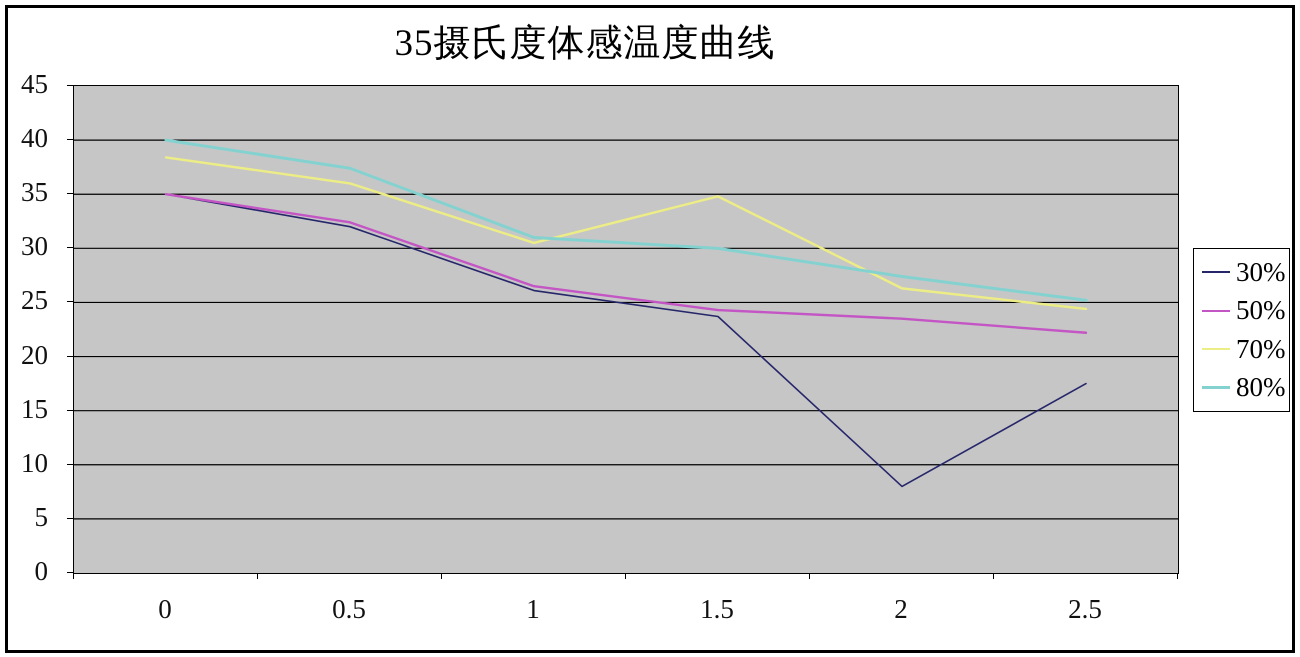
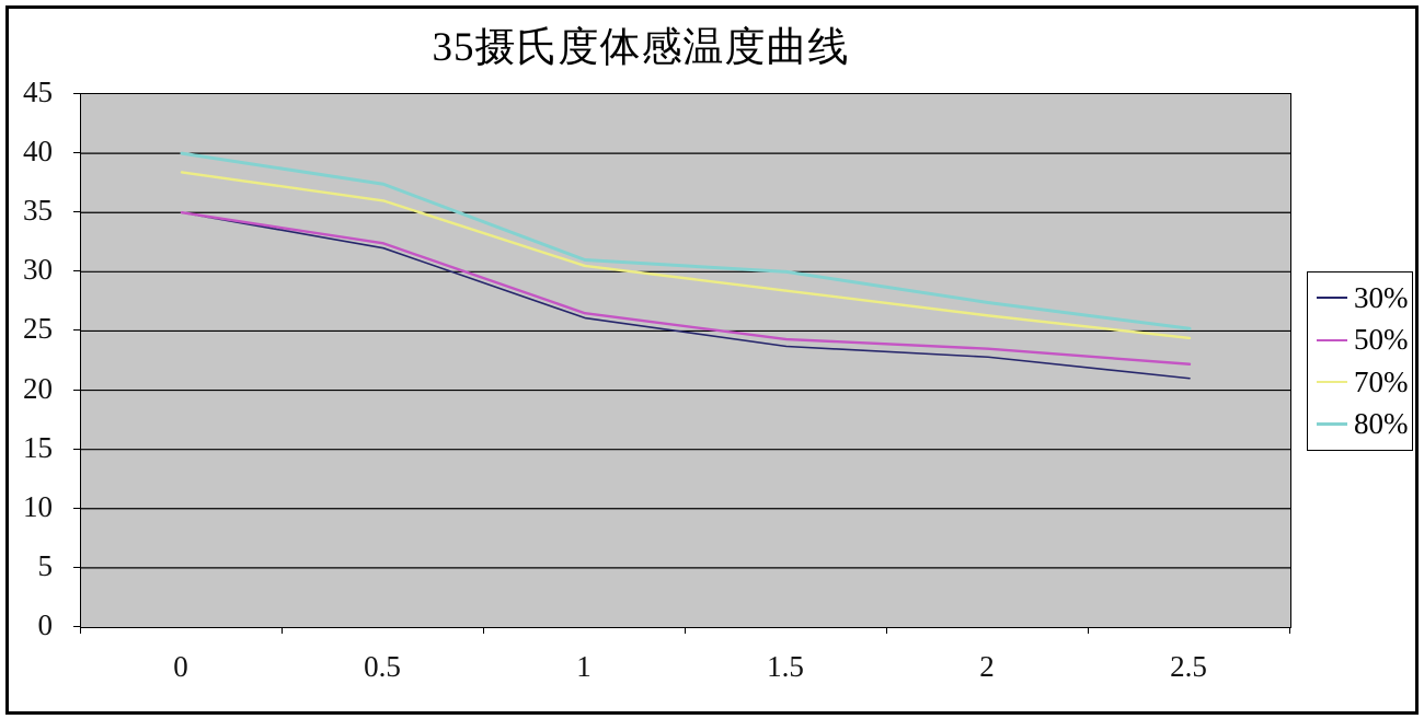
70%/1.5: 34.8 -> 28.4
30%/2: 8.0 -> 22.8
30%/2.5: 17.5 -> 21.0
